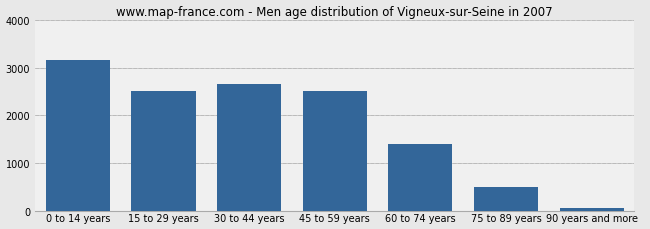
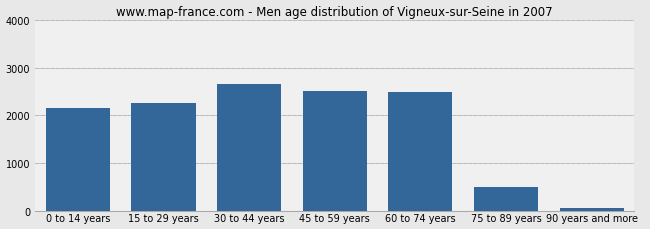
0 to 14 years: 3170 -> 2150
15 to 29 years: 2520 -> 2250
60 to 74 years: 1390 -> 2500
